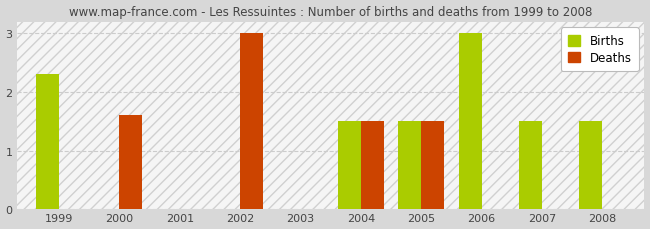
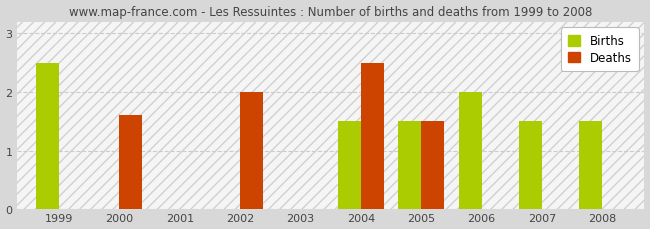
Births/1999: 2.3 -> 2.5
Deaths/2002: 3.0 -> 2.0
Deaths/2004: 1.5 -> 2.5
Births/2006: 3.0 -> 2.0
